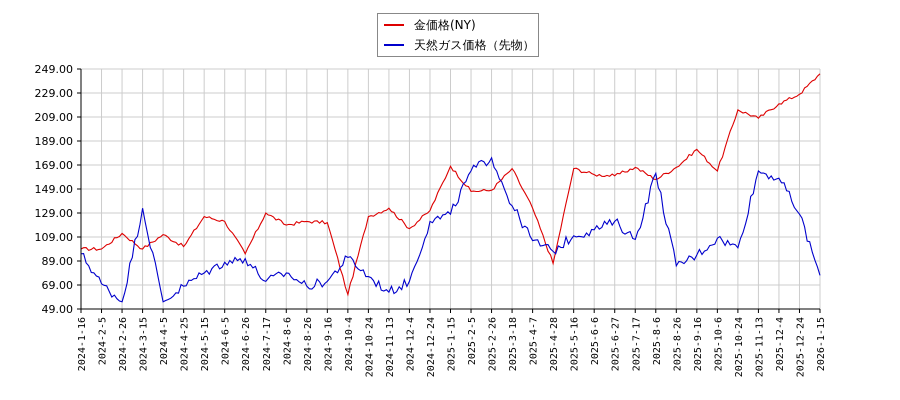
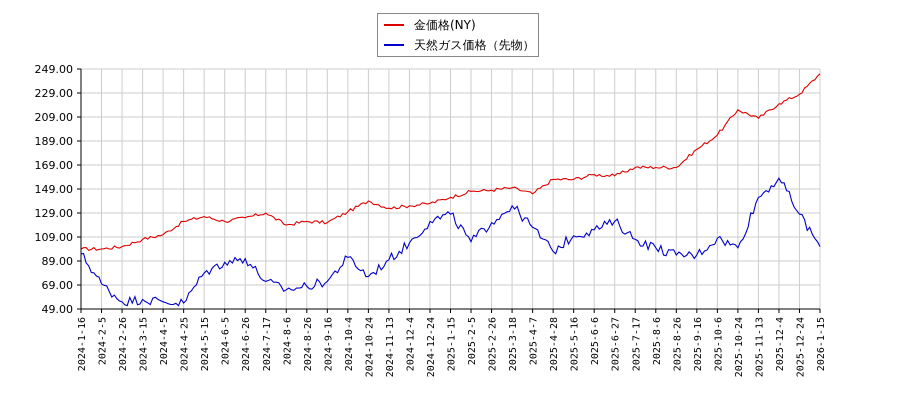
金価格(NY)/2024-2-26: 112 -> 101
金価格(NY)/2024-3-15: 99 -> 107
天然ガス価格（先物）/2024-3-15: 133 -> 57
金価格(NY)/2024-4-25: 101 -> 122
天然ガス価格（先物）/2024-4-25: 68 -> 54
金価格(NY)/2024-6-26: 95 -> 125
天然ガス価格（先物）/2024-8-6: 79 -> 65
金価格(NY)/2024-10-4: 61 -> 130
金価格(NY)/2024-10-24: 126 -> 139
天然ガス価格（先物）/2024-11-13: 63 -> 90
金価格(NY)/2024-12-4: 116 -> 135
天然ガス価格（先物）/2024-12-4: 72 -> 104
金価格(NY)/2024-12-24: 131 -> 137
金価格(NY)/2025-1-15: 168 -> 142
天然ガス価格（先物）/2025-2-5: 164 -> 105
天然ガス価格（先物）/2025-2-26: 175 -> 121
金価格(NY)/2025-3-18: 166 -> 150
金価格(NY)/2025-4-7: 133 -> 145
天然ガス価格（先物）/2025-4-7: 106 -> 117
金価格(NY)/2025-4-28: 87 -> 157
金価格(NY)/2025-5-16: 166 -> 157
金価格(NY)/2025-8-6: 157 -> 167
天然ガス価格（先物）/2025-8-6: 162 -> 100
天然ガス価格（先物）/2025-8-26: 85 -> 94
金価格(NY)/2025-10-6: 164 -> 194
天然ガス価格（先物）/2025-11-13: 164 -> 142
天然ガス価格（先物）/2026-1-15: 77 -> 101
